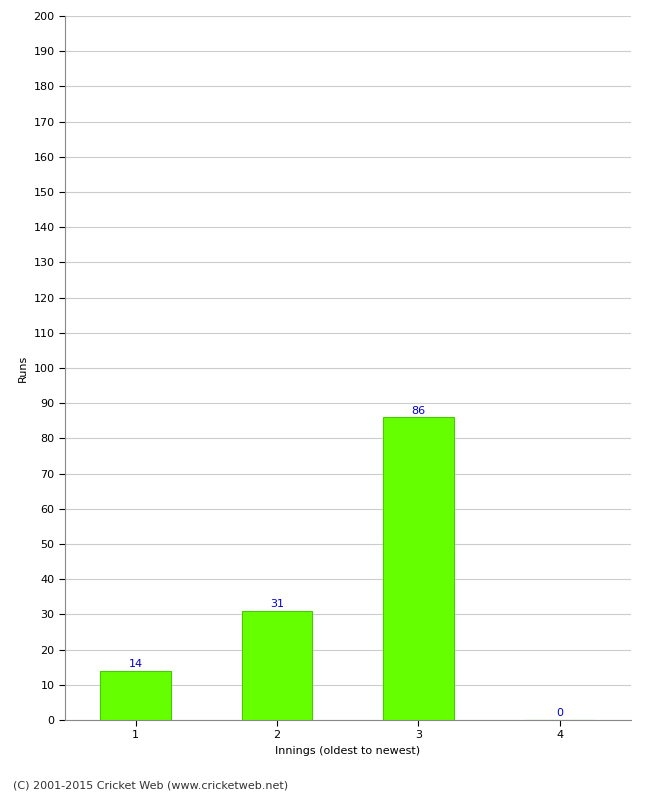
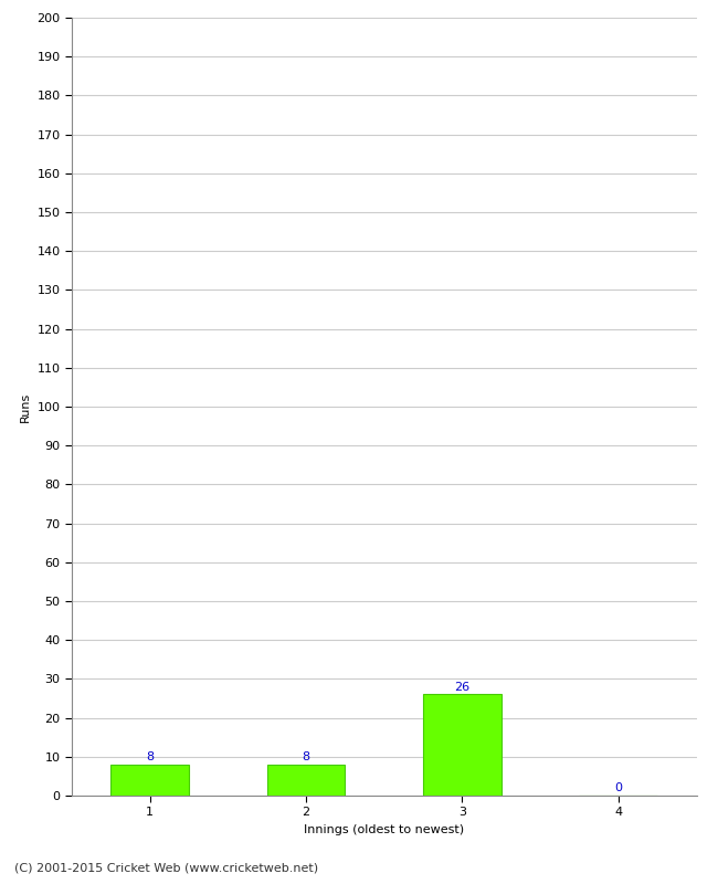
1: 14 -> 8
2: 31 -> 8
3: 86 -> 26
